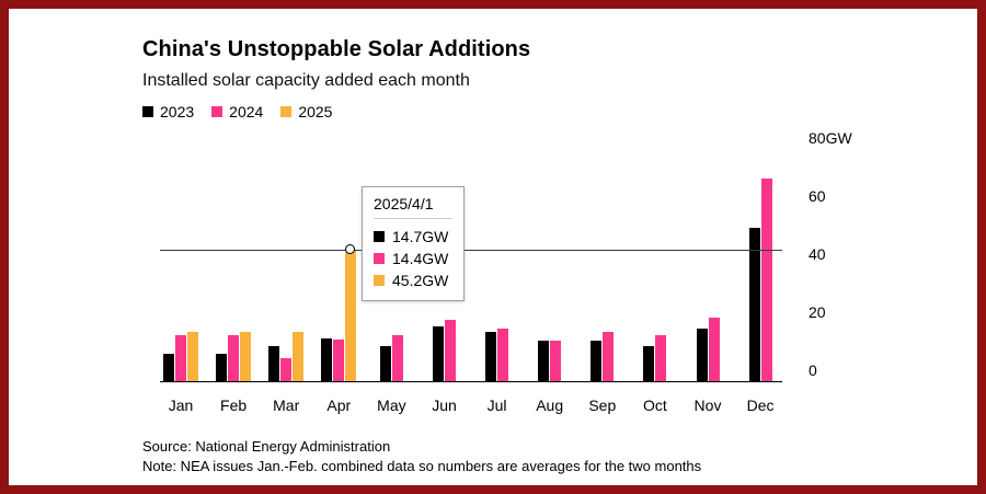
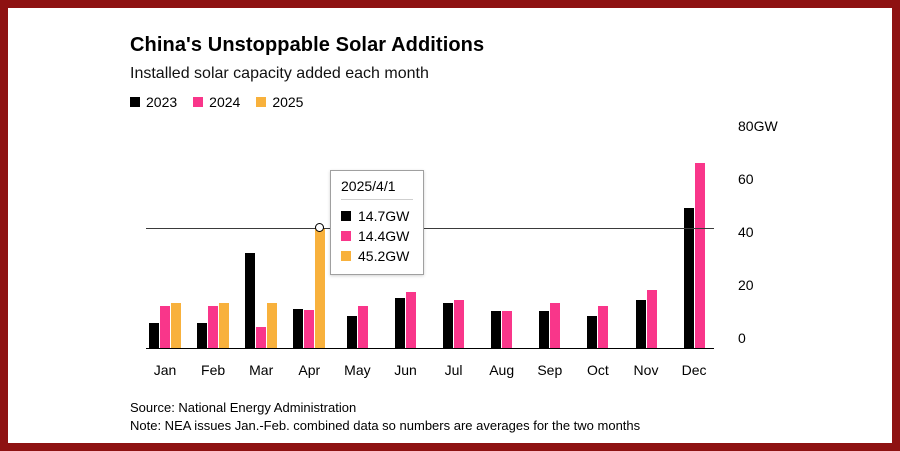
2023/Mar: 12 -> 36
